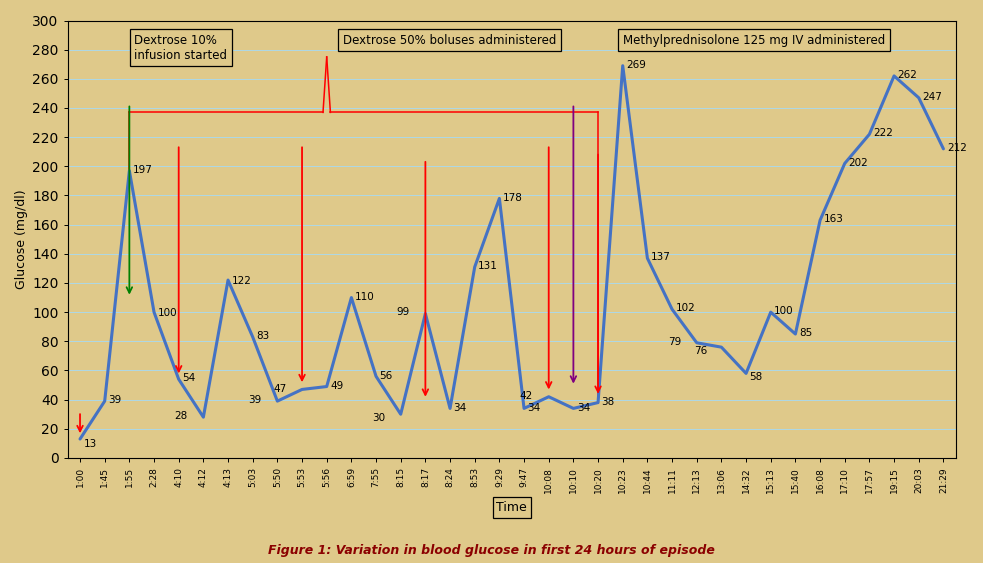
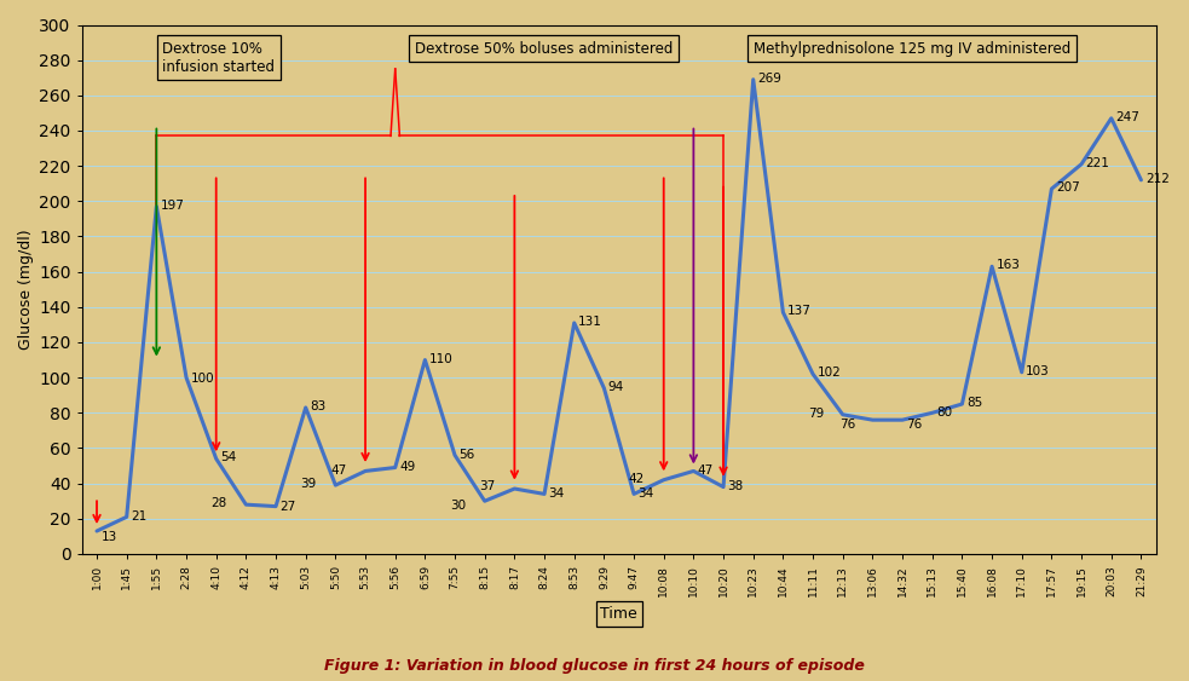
1:45: 39 -> 21
4:13: 122 -> 27
8:17: 99 -> 37
9:29: 178 -> 94
10:10: 34 -> 47
14:32: 58 -> 76
15:13: 100 -> 80
17:10: 202 -> 103
17:57: 222 -> 207
19:15: 262 -> 221
